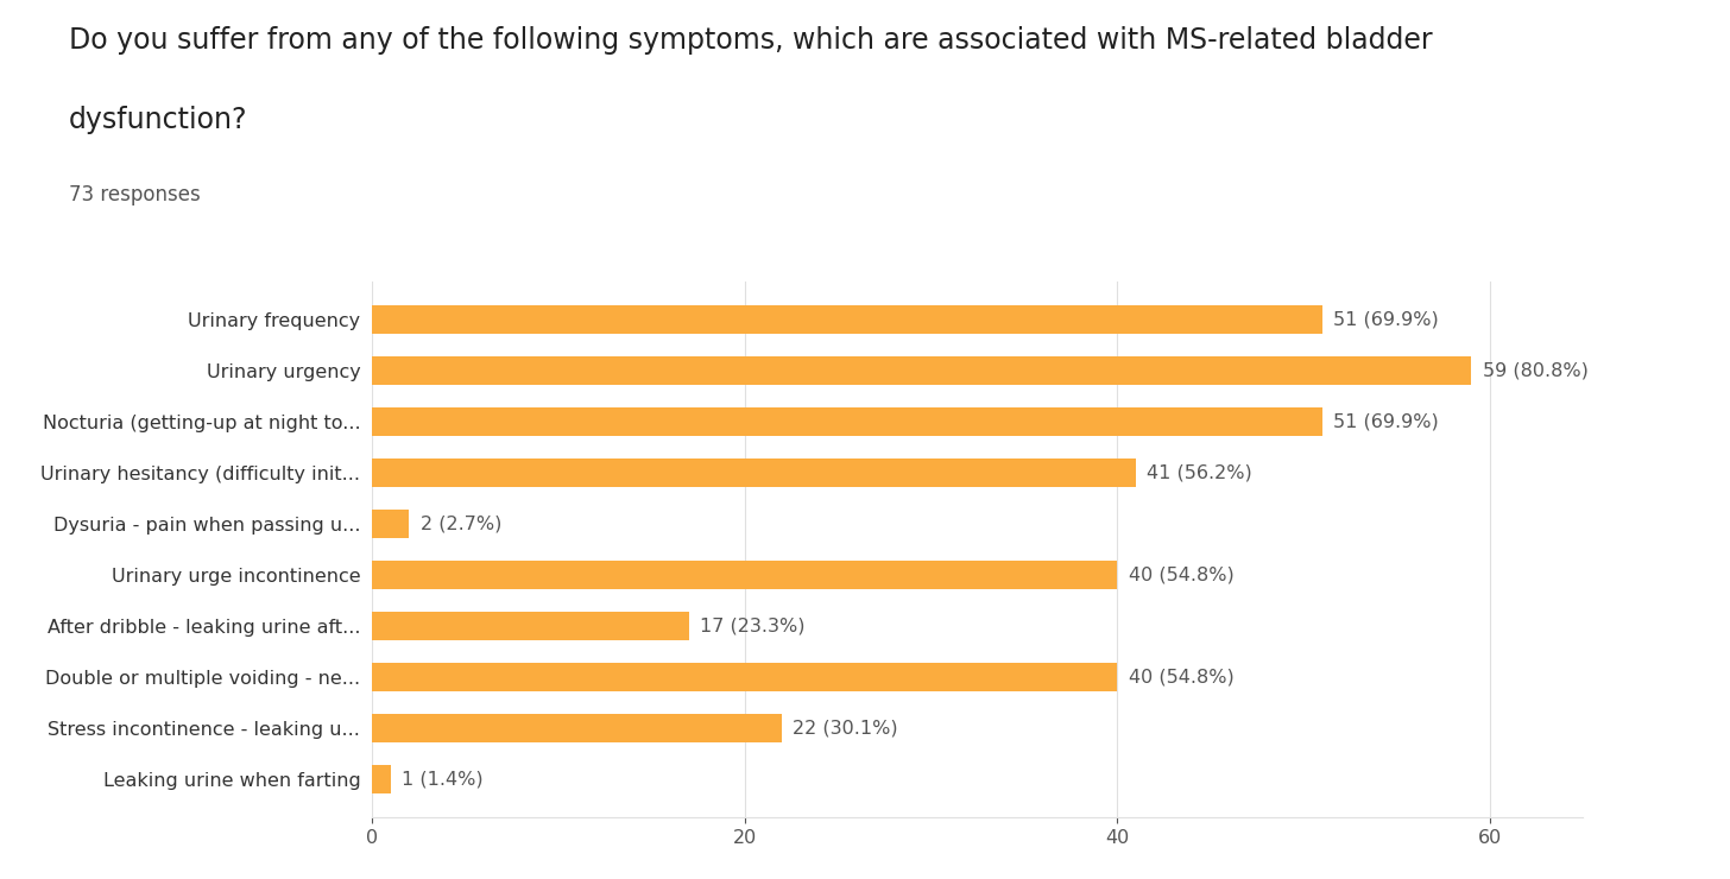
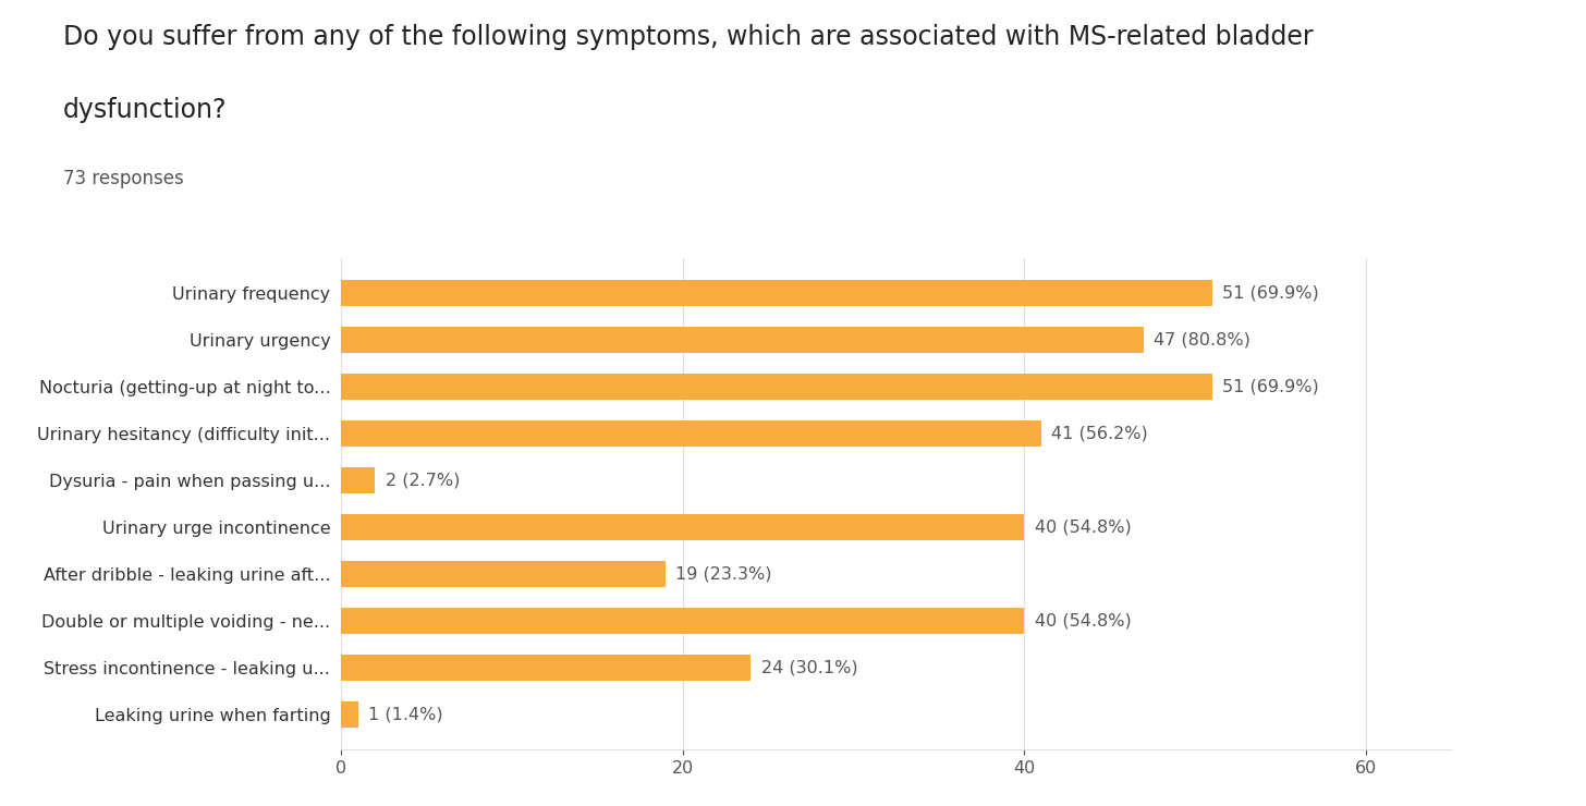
Urinary urgency: 59 -> 47
After dribble - leaking urine aft...: 17 -> 19
Stress incontinence - leaking u...: 22 -> 24
